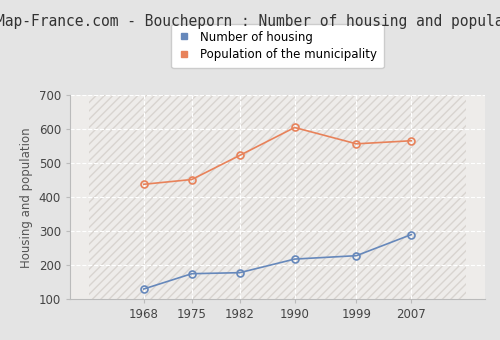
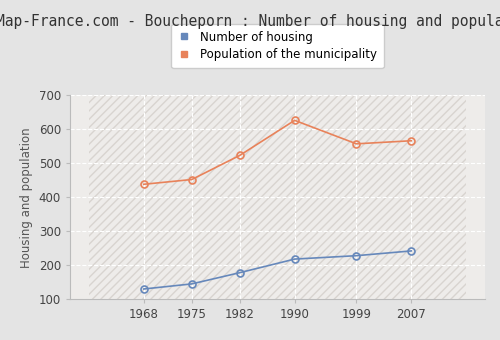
Number of housing/1975: 175 -> 145
Population of the municipality/1990: 605 -> 626
Number of housing/2007: 290 -> 242
